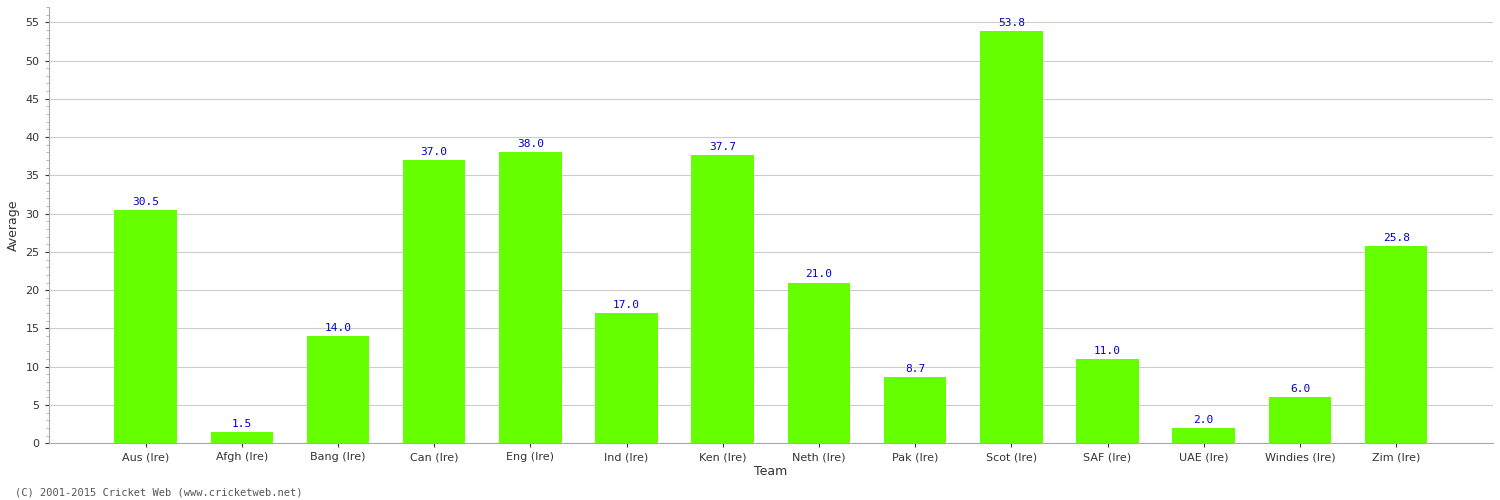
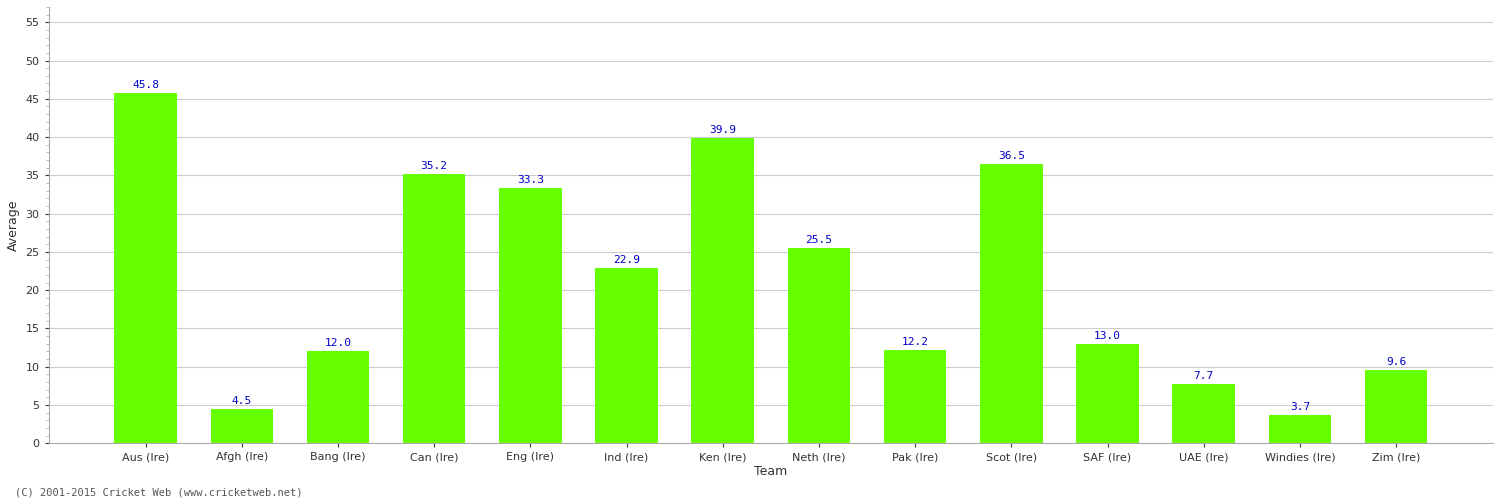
Aus (Ire): 30.5 -> 45.8
Afgh (Ire): 1.5 -> 4.5
Bang (Ire): 14.0 -> 12.0
Can (Ire): 37.0 -> 35.2
Eng (Ire): 38.0 -> 33.3
Ind (Ire): 17.0 -> 22.9
Ken (Ire): 37.7 -> 39.9
Neth (Ire): 21.0 -> 25.5
Pak (Ire): 8.7 -> 12.2
Scot (Ire): 53.8 -> 36.5
SAF (Ire): 11.0 -> 13.0
UAE (Ire): 2.0 -> 7.7
Windies (Ire): 6.0 -> 3.7
Zim (Ire): 25.8 -> 9.6
